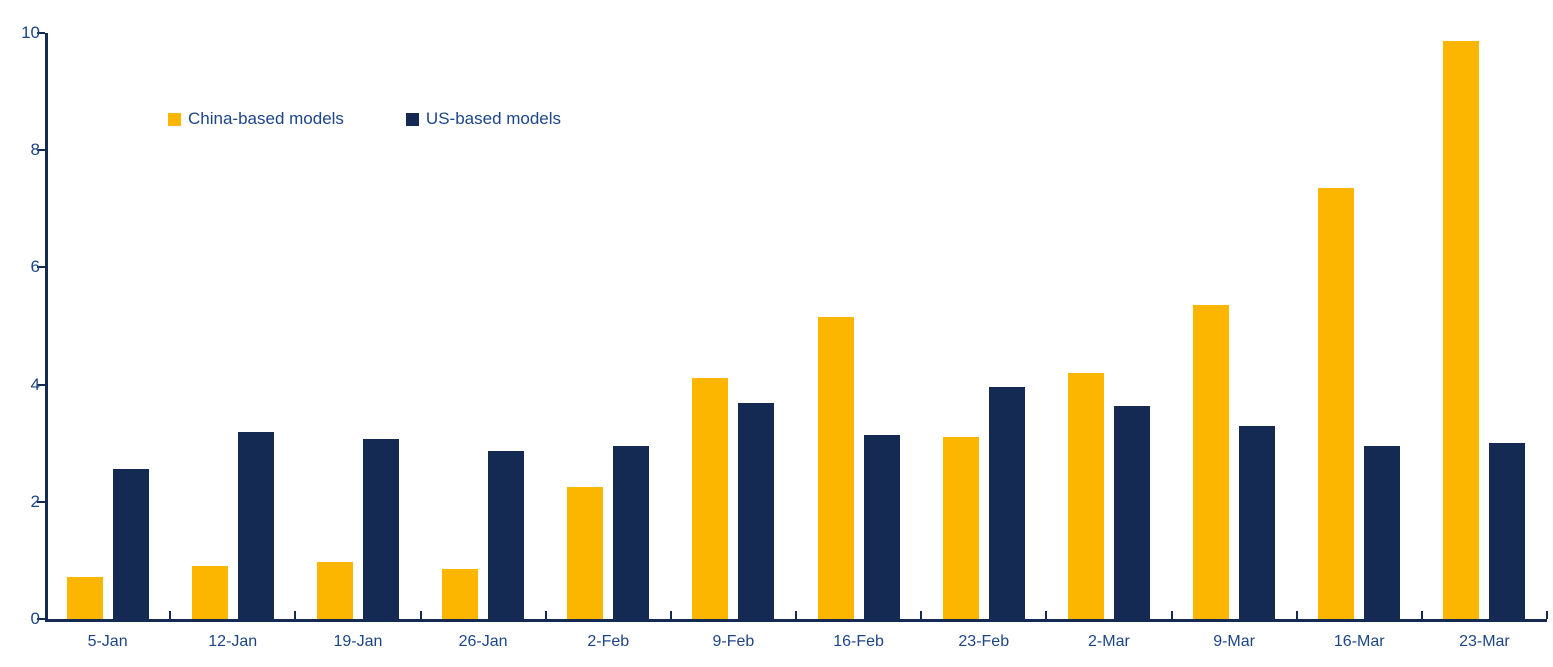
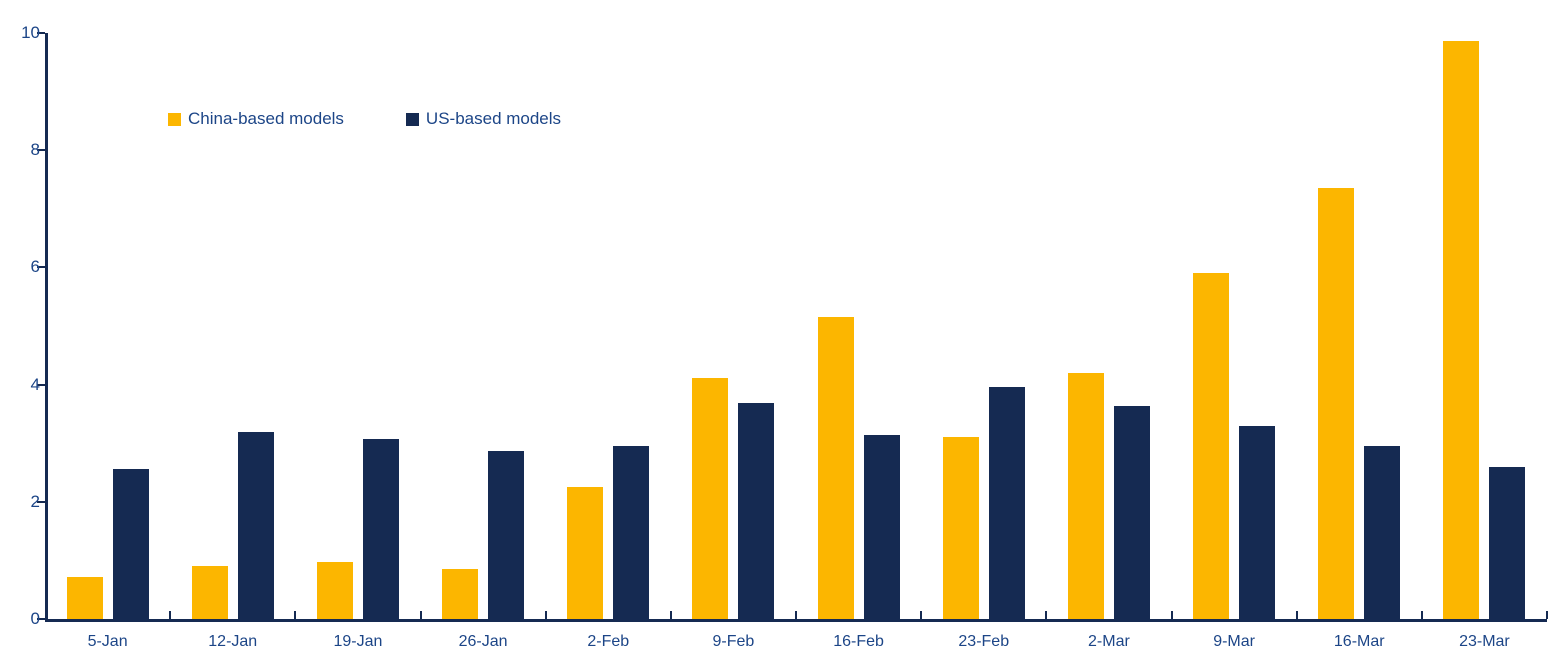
China-based models/9-Mar: 5.4 -> 5.9
US-based models/23-Mar: 3.0 -> 2.6
